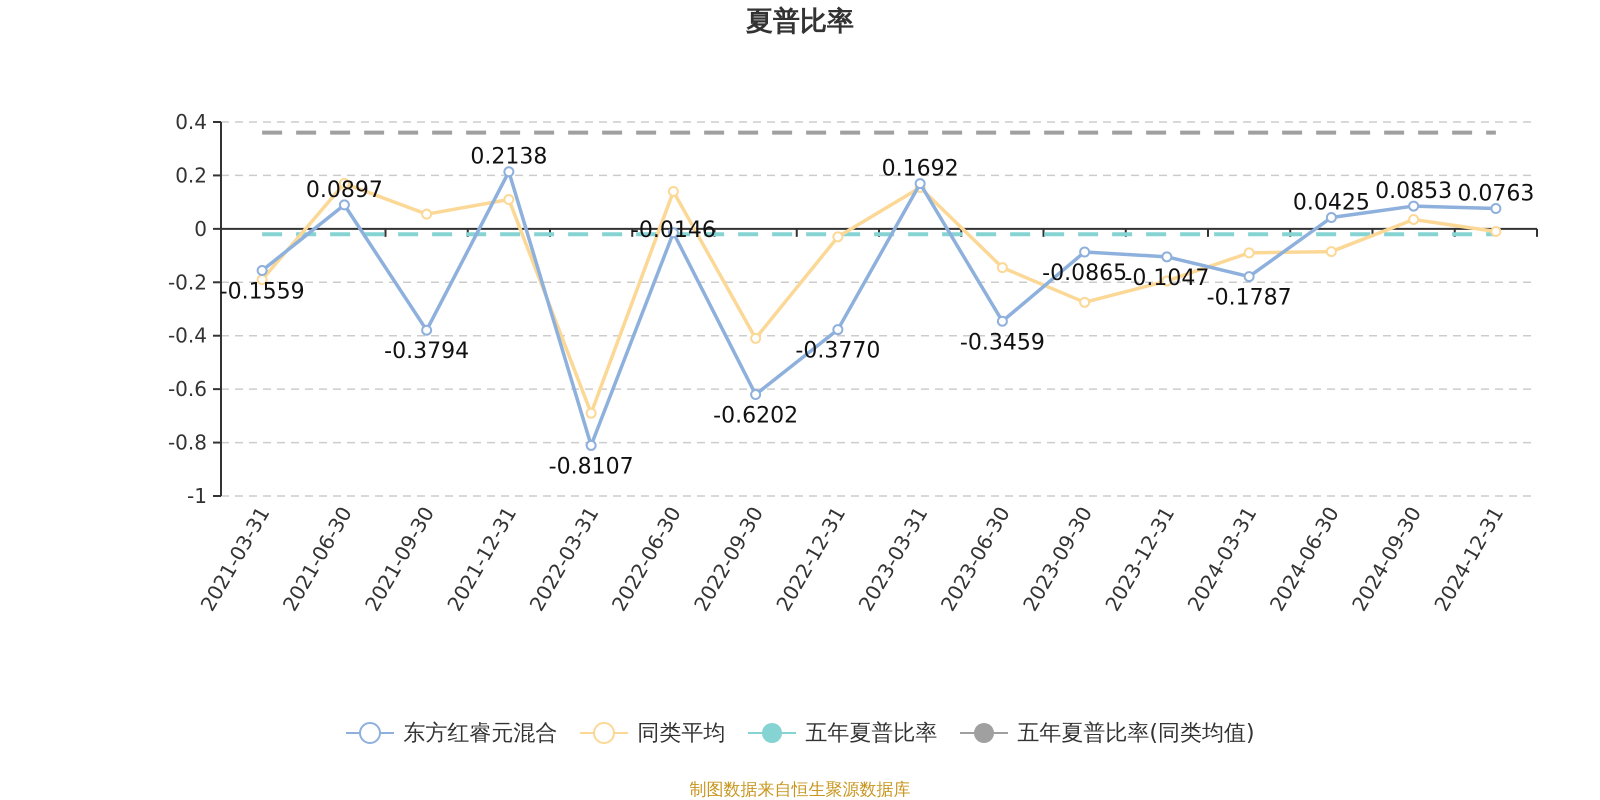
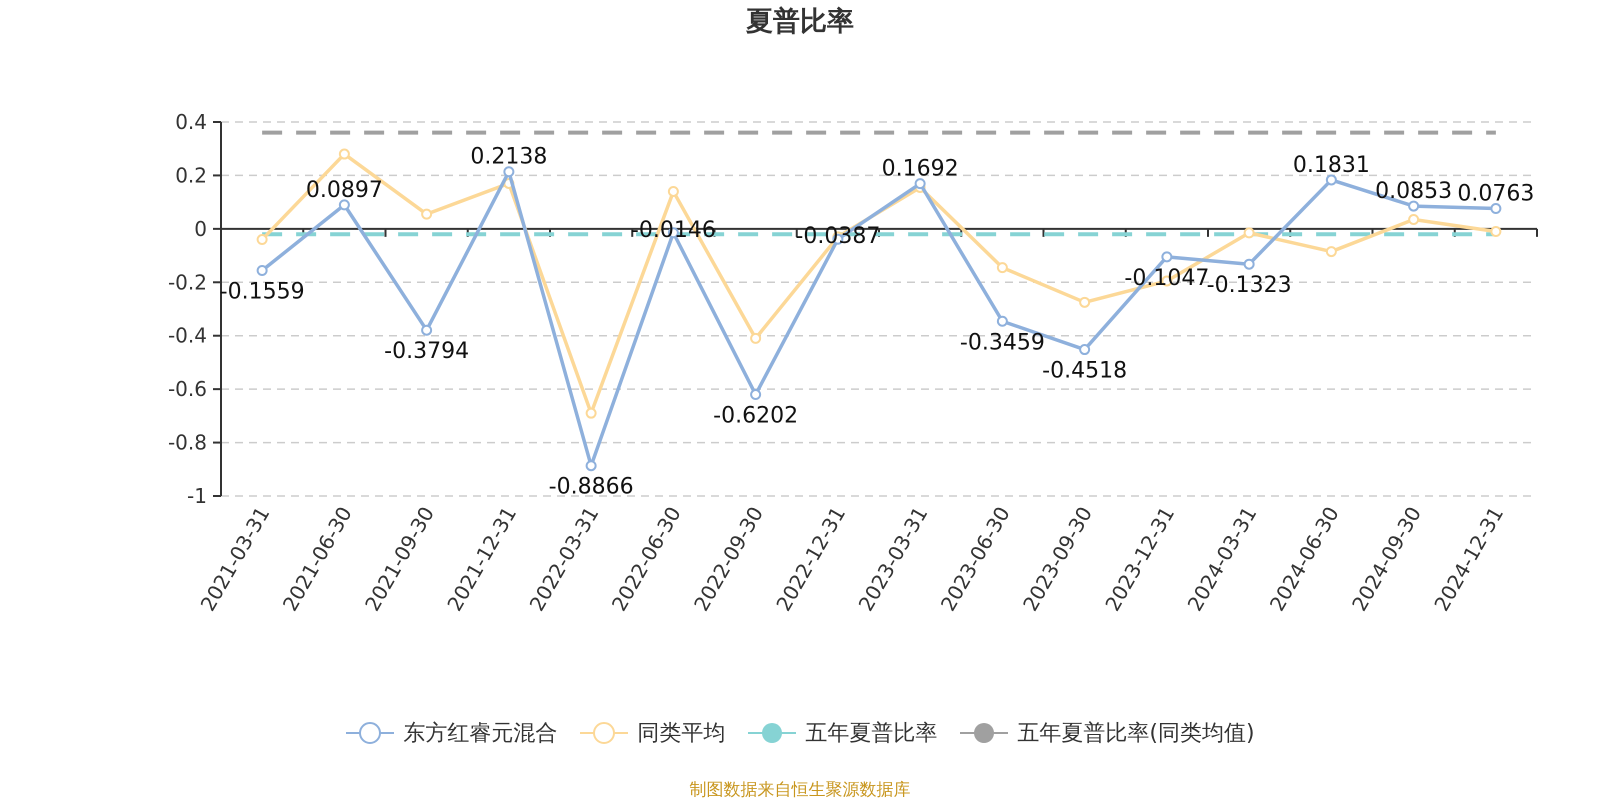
同类平均/2021-03-31: -0.19 -> -0.04
同类平均/2021-06-30: 0.17 -> 0.28
五年夏普比率/2021-06-30: -0.08 -> -0.02
五年夏普比率/2021-09-30: -0.22 -> -0.02
同类平均/2021-12-31: 0.11 -> 0.17
五年夏普比率/2021-12-31: -0.11 -> -0.02
五年夏普比率(同类均值)/2021-12-31: 0.31 -> 0.36
东方红睿元混合/2022-03-31: -0.8107 -> -0.8866
五年夏普比率/2022-03-31: -0.55 -> -0.02
东方红睿元混合/2022-12-31: -0.3770 -> -0.0387
五年夏普比率(同类均值)/2023-03-31: 0.25 -> 0.36
五年夏普比率/2023-06-30: -0.20 -> -0.02
东方红睿元混合/2023-09-30: -0.0865 -> -0.4518
东方红睿元混合/2024-03-31: -0.1787 -> -0.1323
同类平均/2024-03-31: -0.09 -> -0.01
东方红睿元混合/2024-06-30: 0.0425 -> 0.1831
五年夏普比率/2024-09-30: -0.12 -> -0.02
